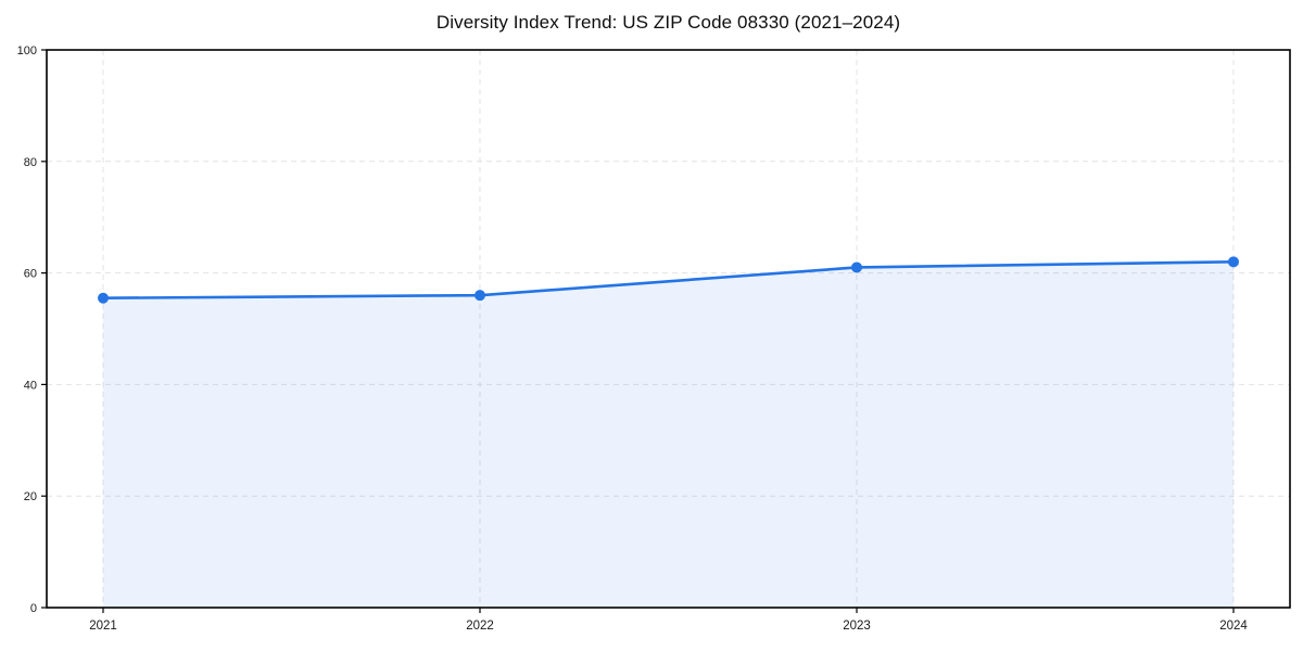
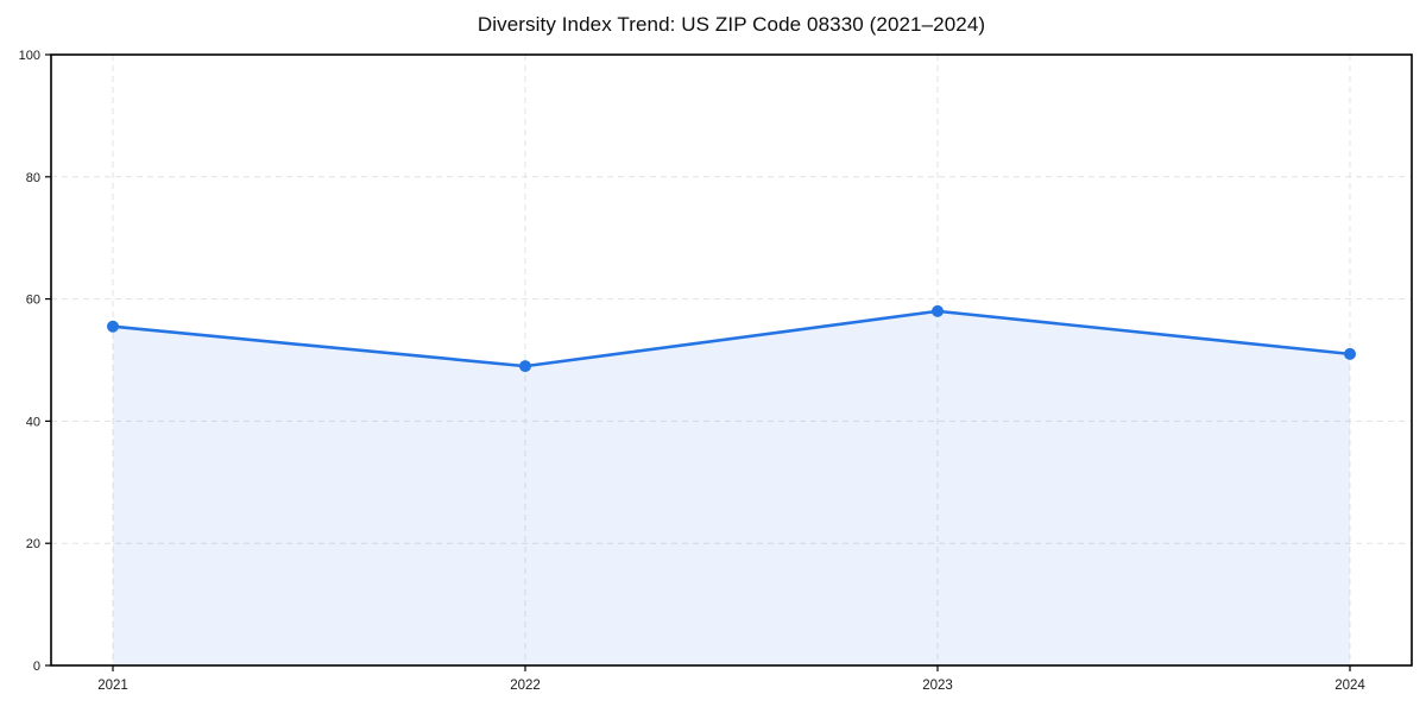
2022: 56 -> 49
2023: 61 -> 58
2024: 62 -> 51
